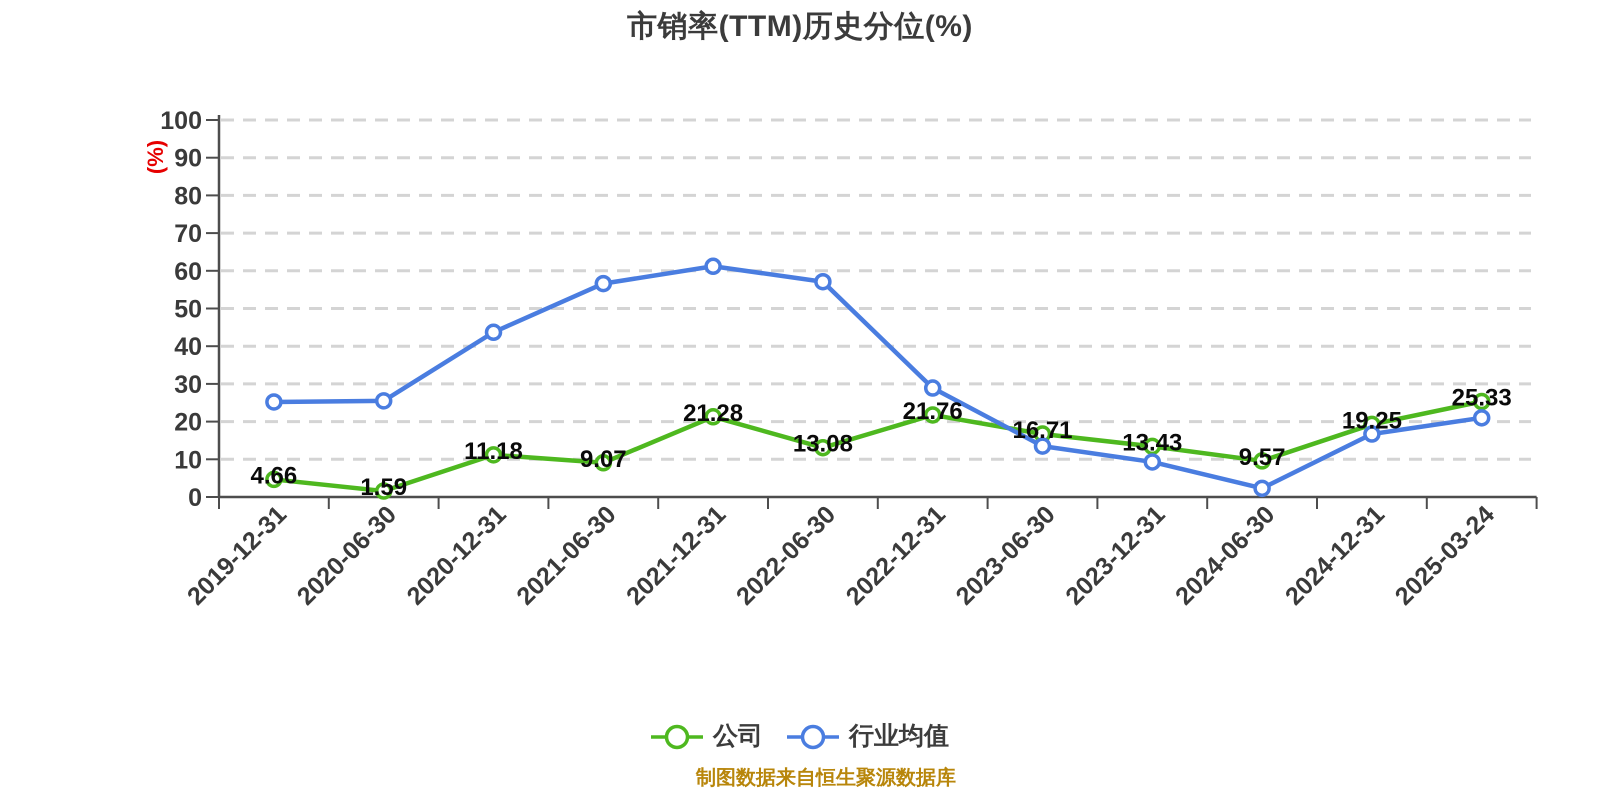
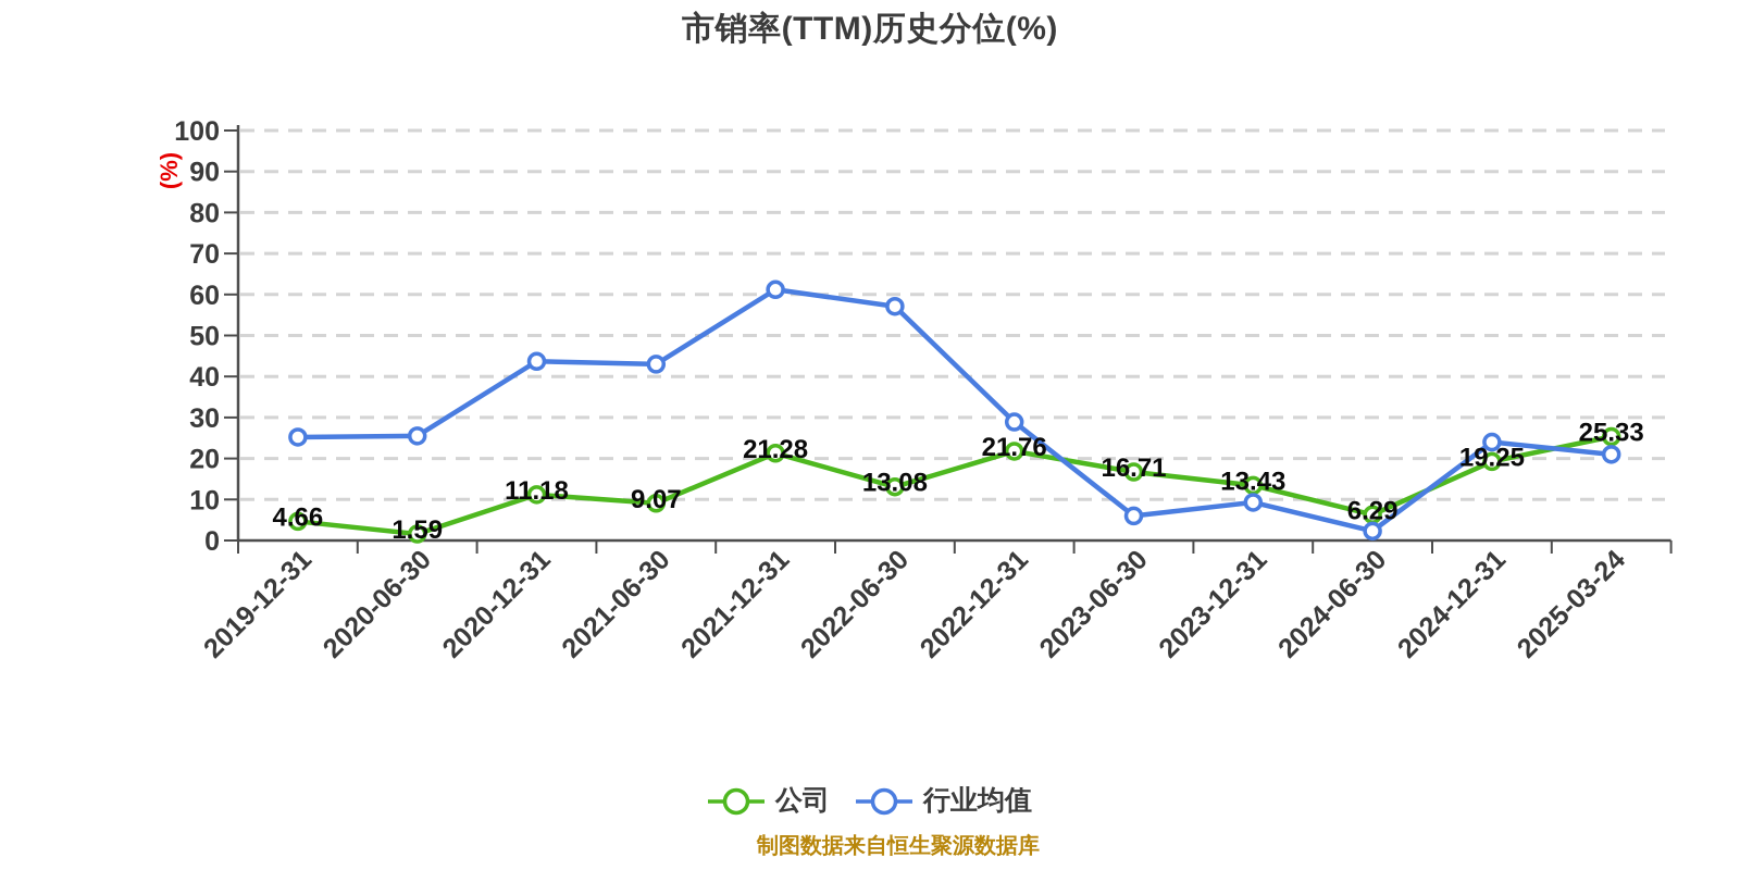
行业均值/2021-06-30: 57 -> 43
行业均值/2023-06-30: 14 -> 6
公司/2024-06-30: 9.57 -> 6.29
行业均值/2024-12-31: 17 -> 24
